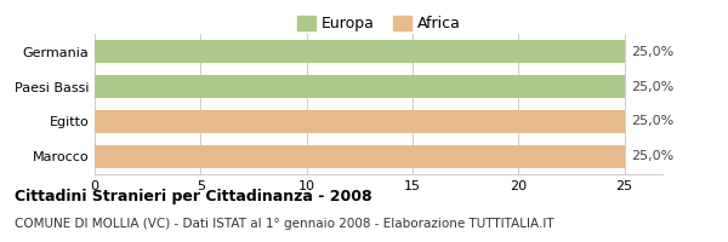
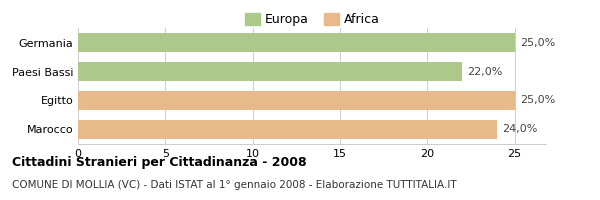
Paesi Bassi: 25,0% -> 22,0%
Marocco: 25,0% -> 24,0%
